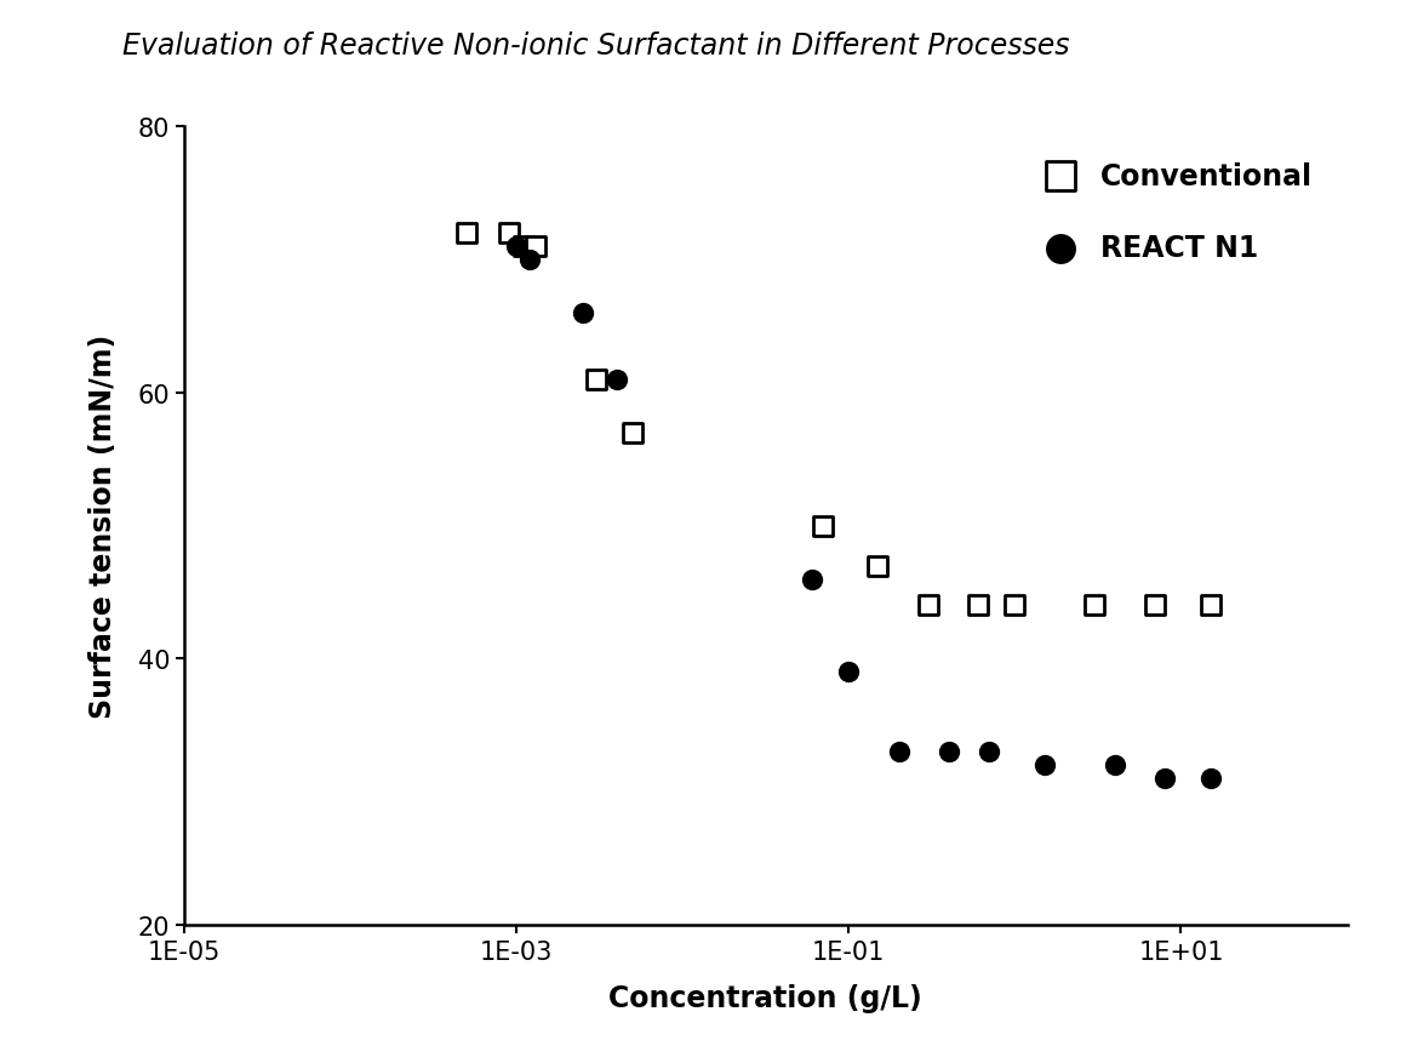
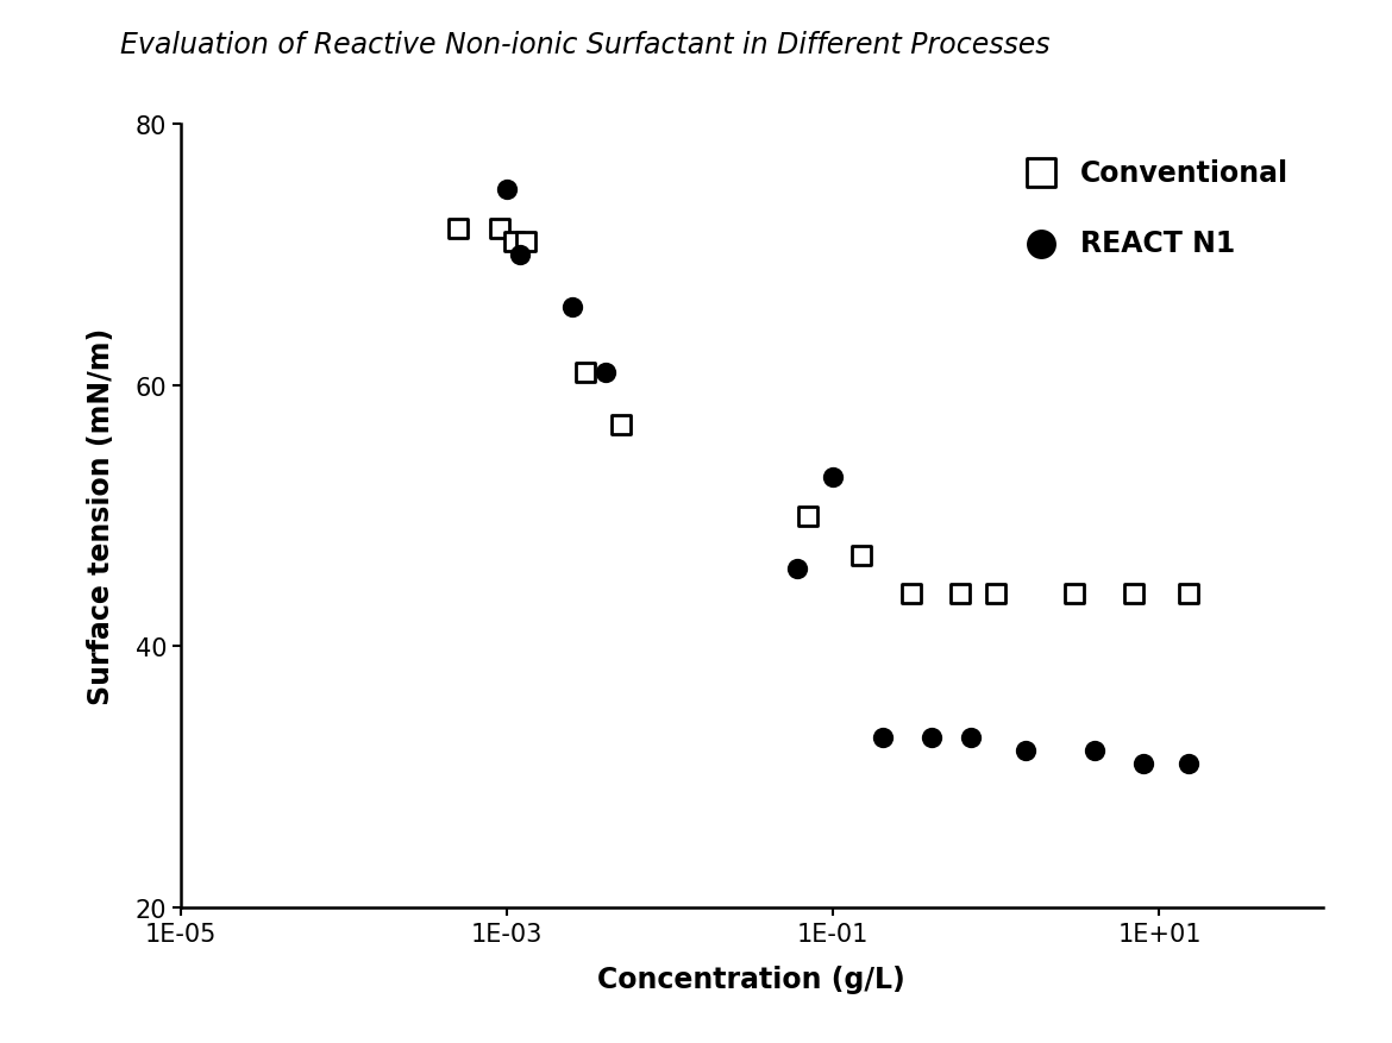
REACT N1/1E-03: 71 -> 75
REACT N1/1E-01: 39 -> 53
